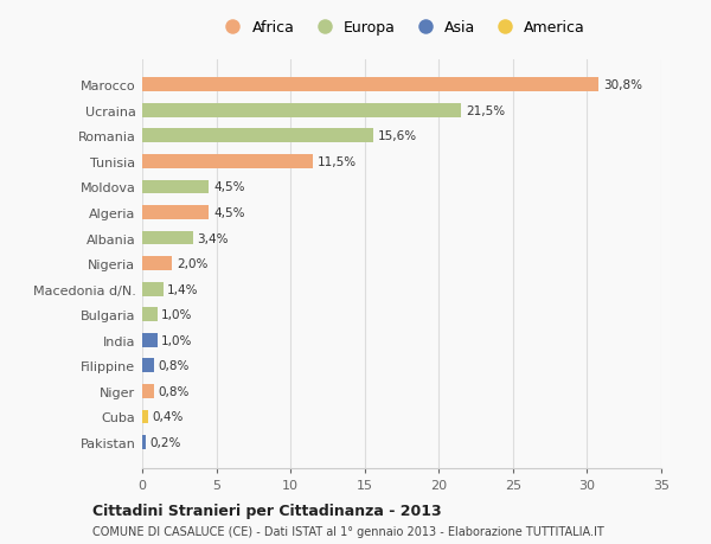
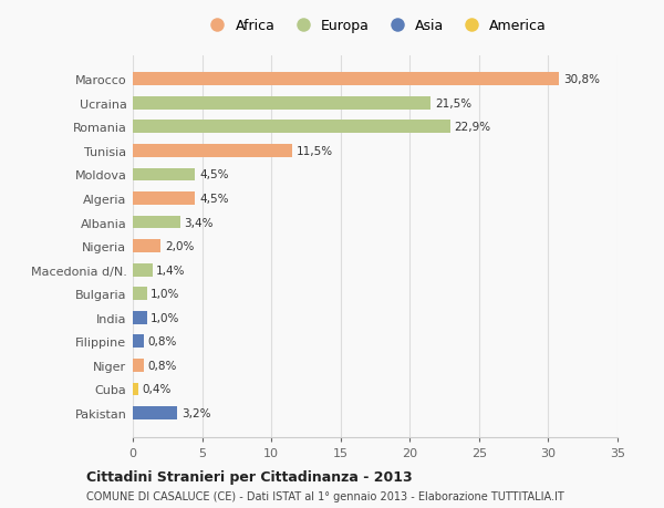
Romania: 15,6% -> 22,9%
Pakistan: 0,2% -> 3,2%
